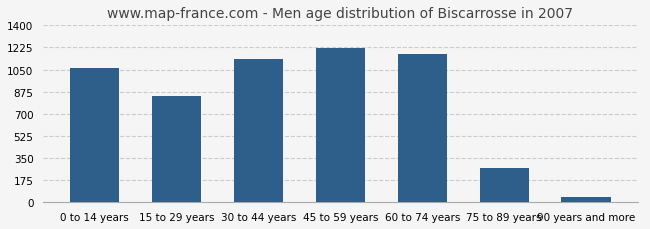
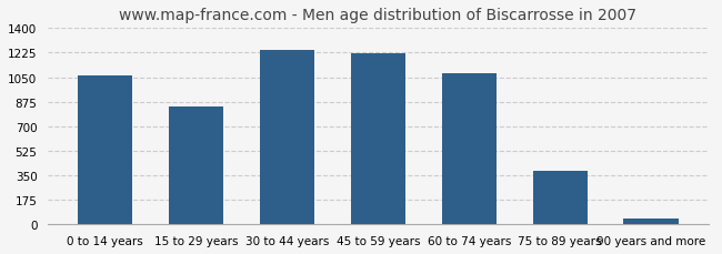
30 to 44 years: 1130 -> 1240
60 to 74 years: 1170 -> 1080
75 to 89 years: 270 -> 380
